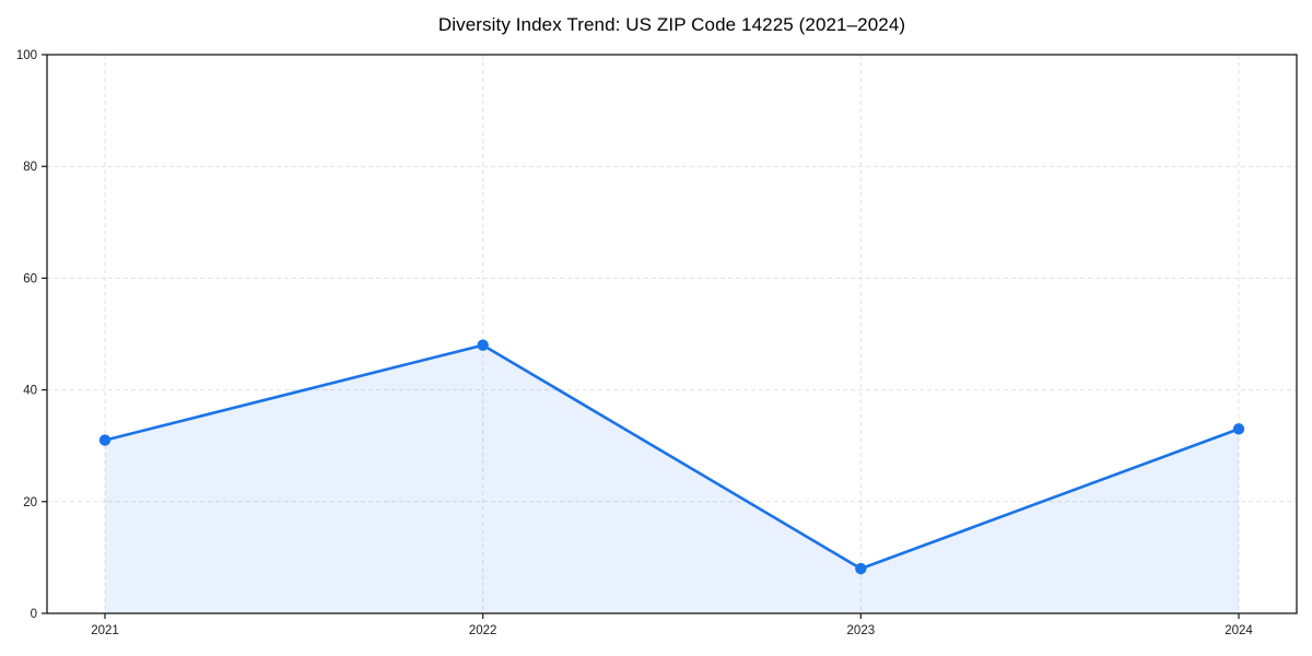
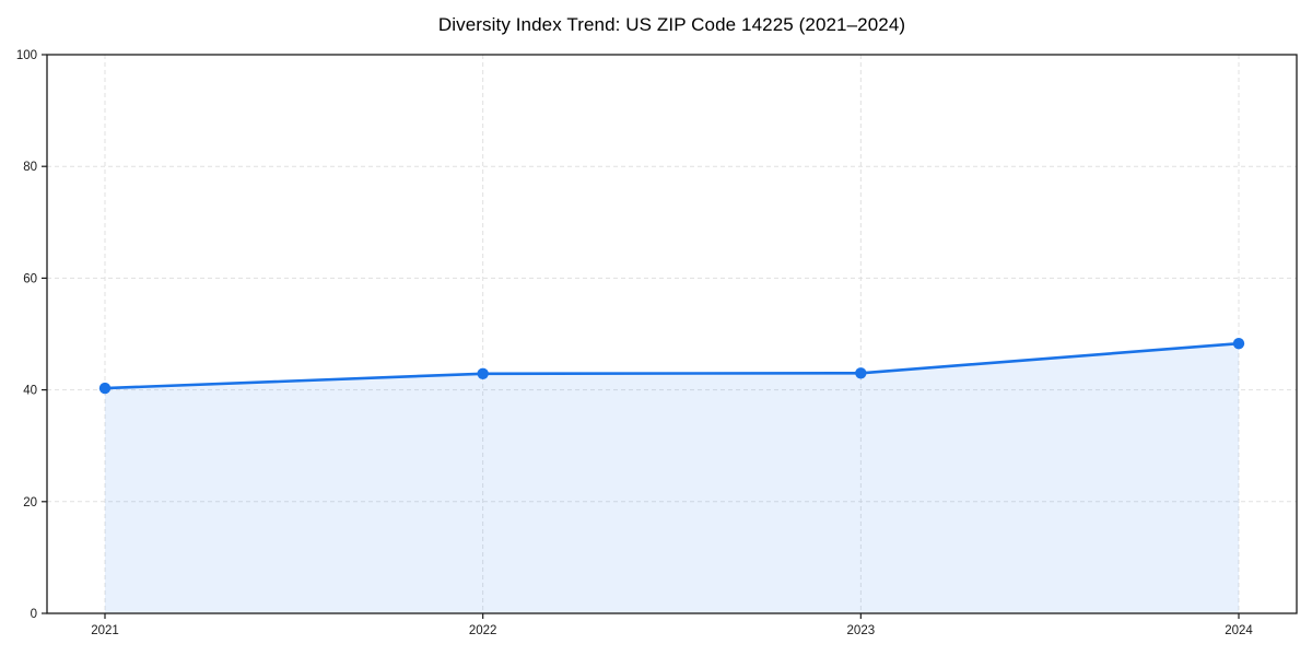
2021: 31 -> 40
2022: 48 -> 43
2023: 8 -> 43
2024: 33 -> 48
